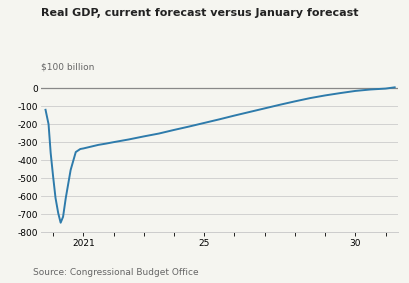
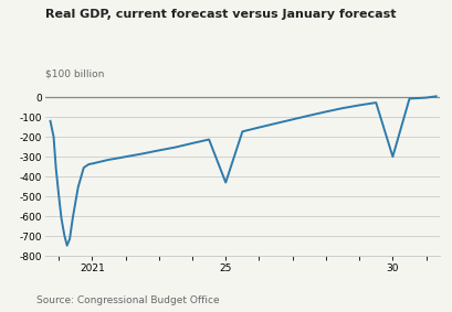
25: -190 -> -430
30: -20 -> -300
